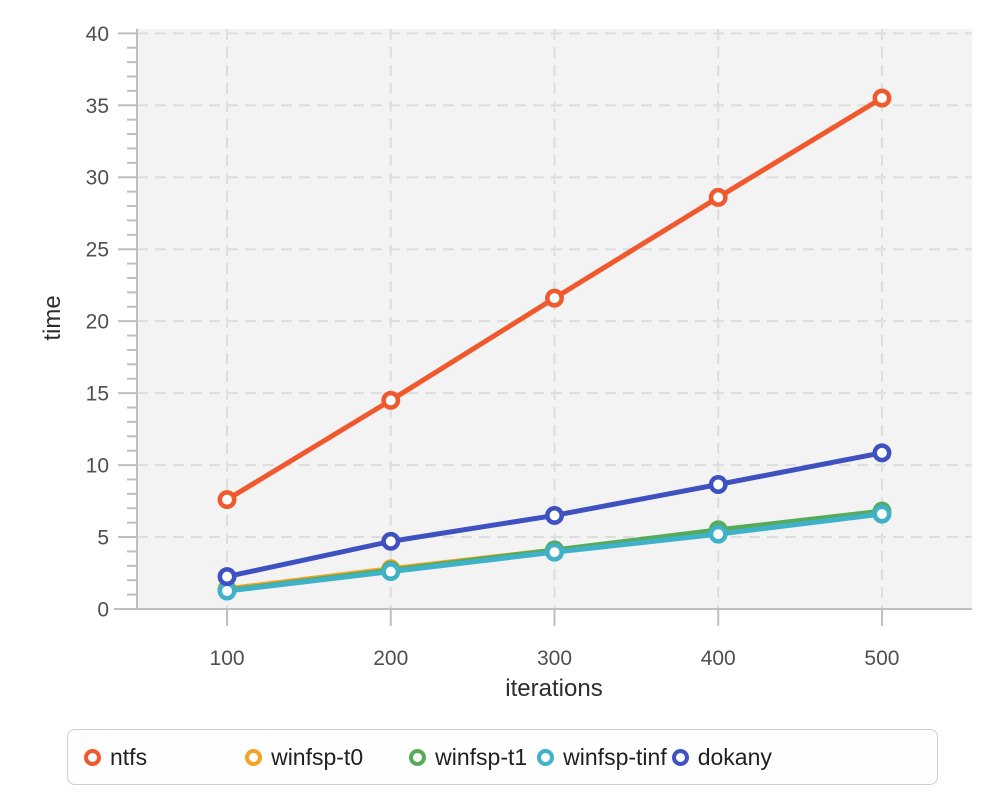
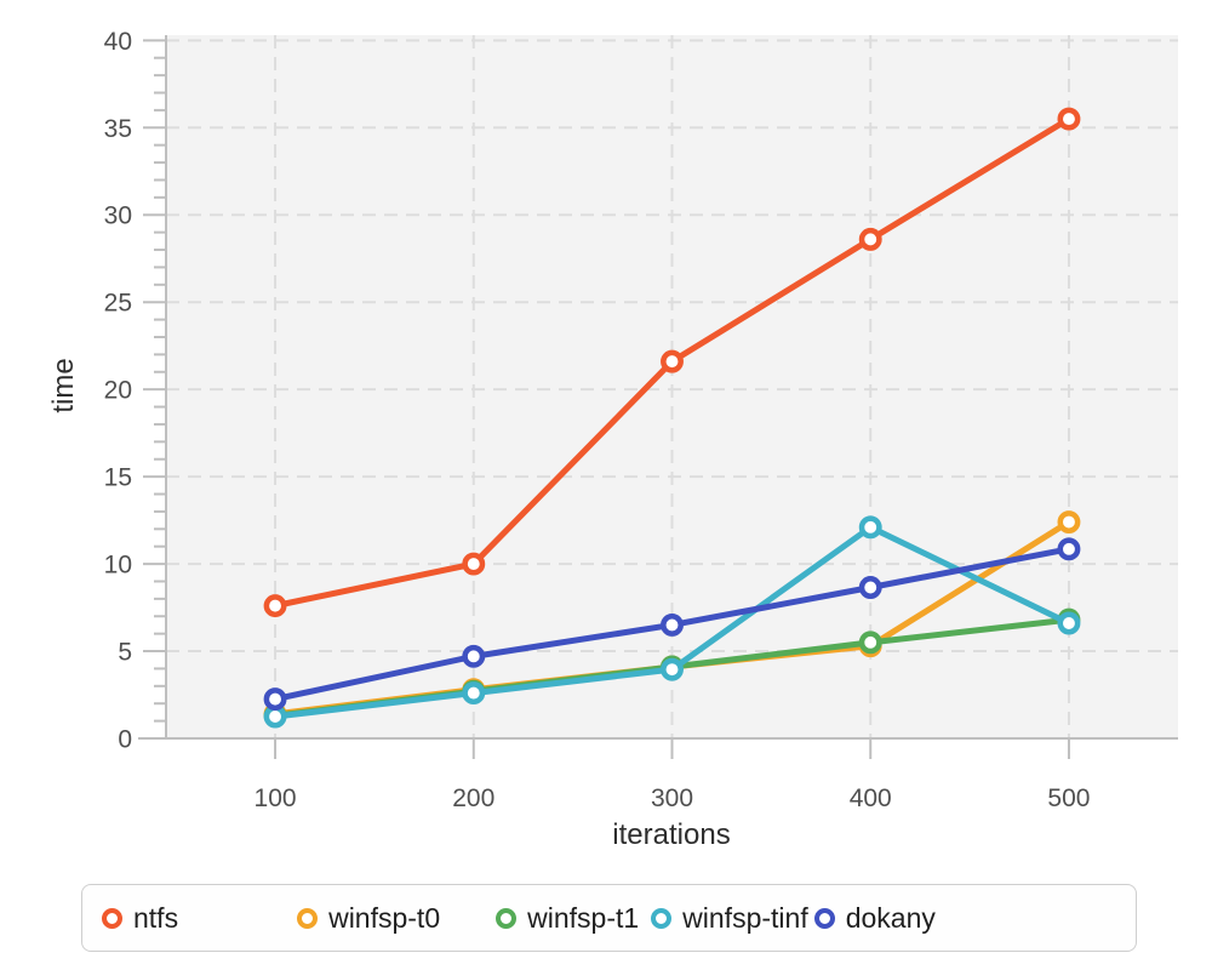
ntfs/200: 14.5 -> 10.0
winfsp-tinf/400: 5.2 -> 12.1
winfsp-t0/500: 6.6 -> 12.4
